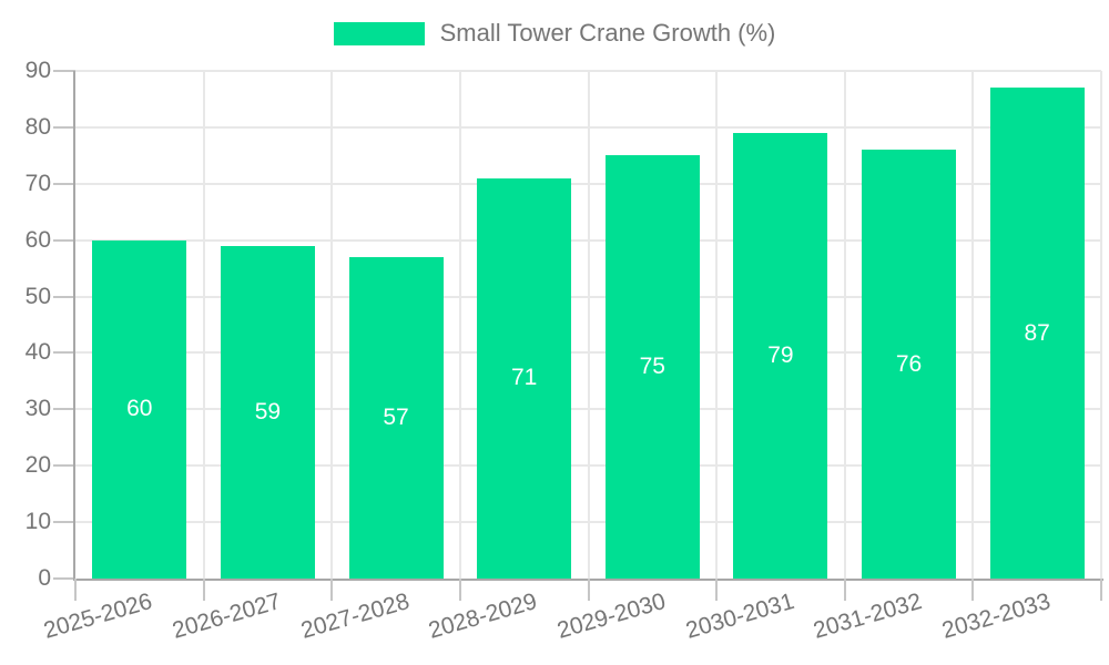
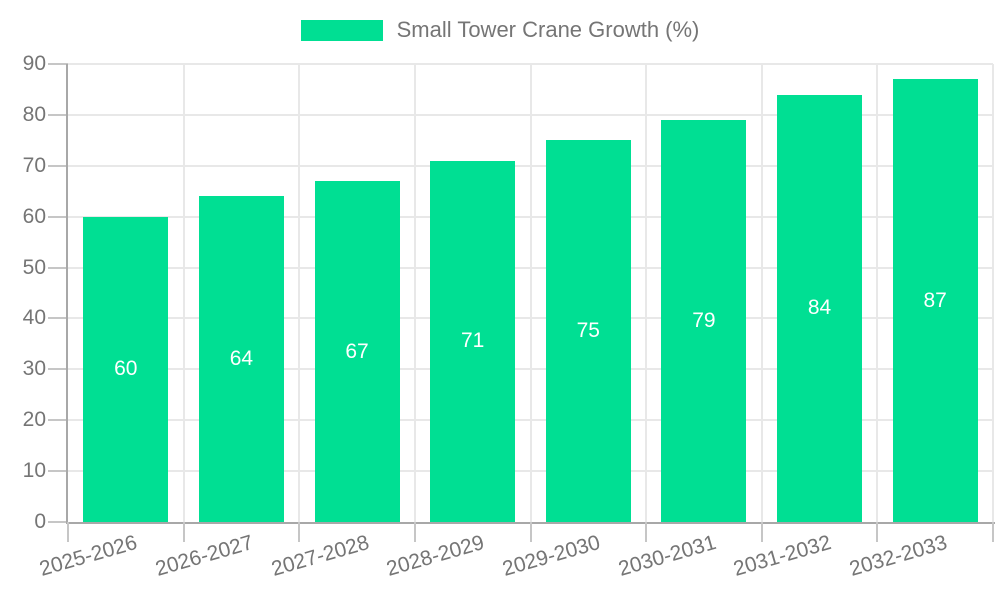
2026-2027: 59 -> 64
2027-2028: 57 -> 67
2031-2032: 76 -> 84
